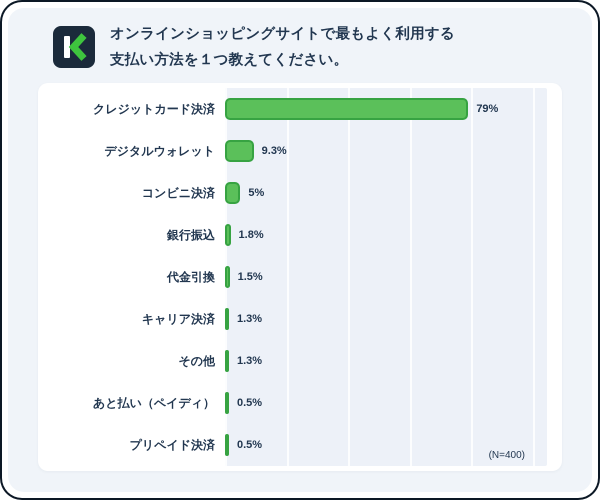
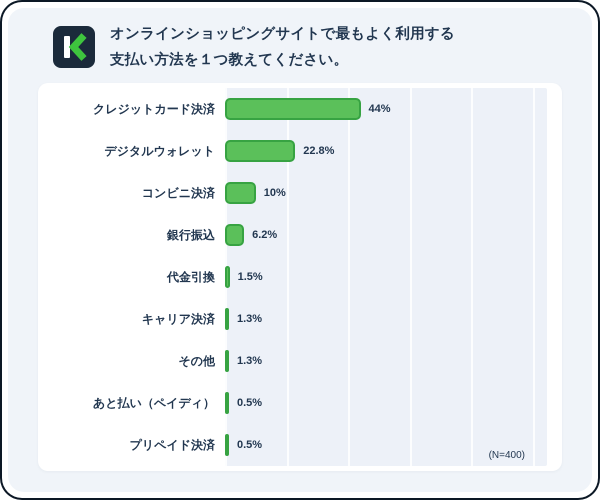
クレジットカード決済: 79% -> 44%
デジタルウォレット: 9.3% -> 22.8%
コンビニ決済: 5% -> 10%
銀行振込: 1.8% -> 6.2%
